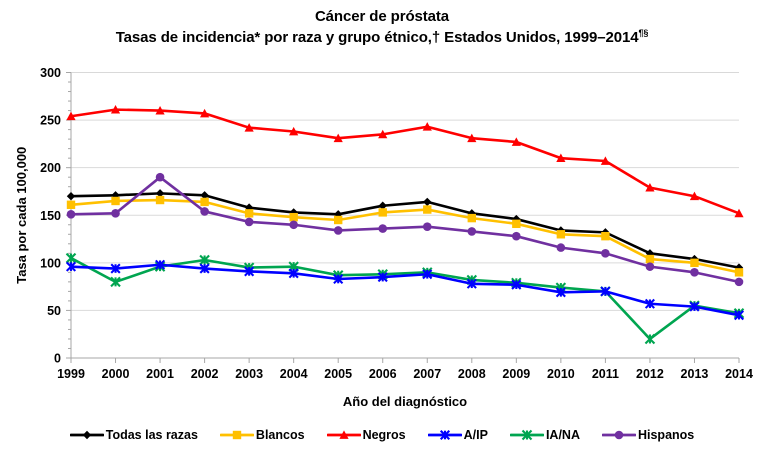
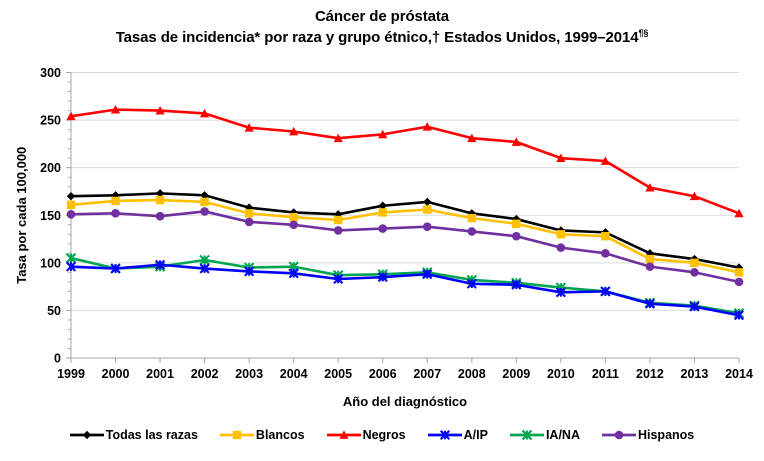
IA/NA/2000: 80 -> 90
Hispanos/2001: 190 -> 150
IA/NA/2012: 20 -> 60
